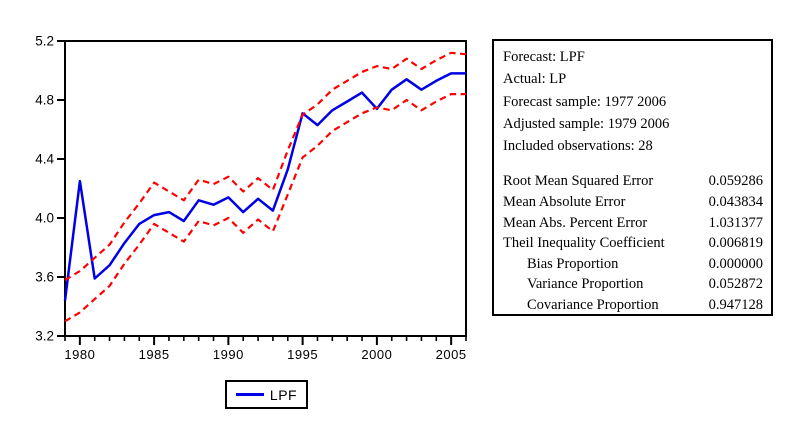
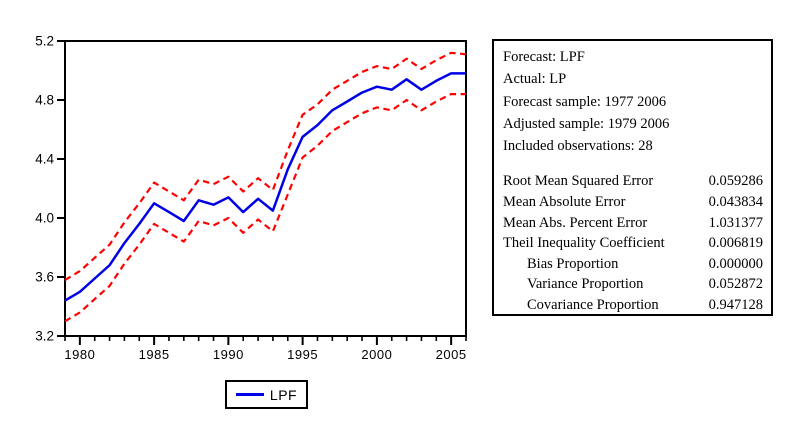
LPF/1980: 4.25 -> 3.50
LPF/1985: 4.02 -> 4.10
LPF/1995: 4.71 -> 4.55
LPF/2000: 4.74 -> 4.89
